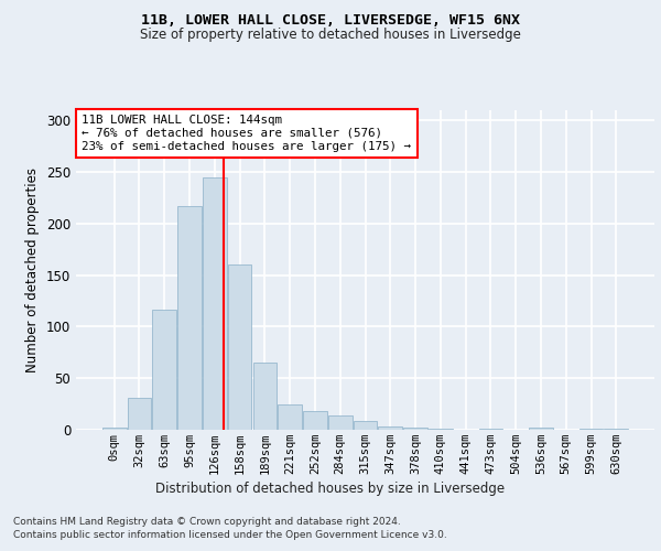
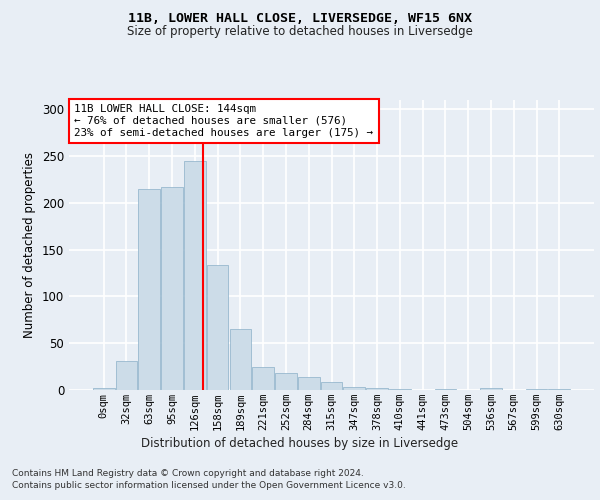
63sqm: 116 -> 215
158sqm: 160 -> 134
